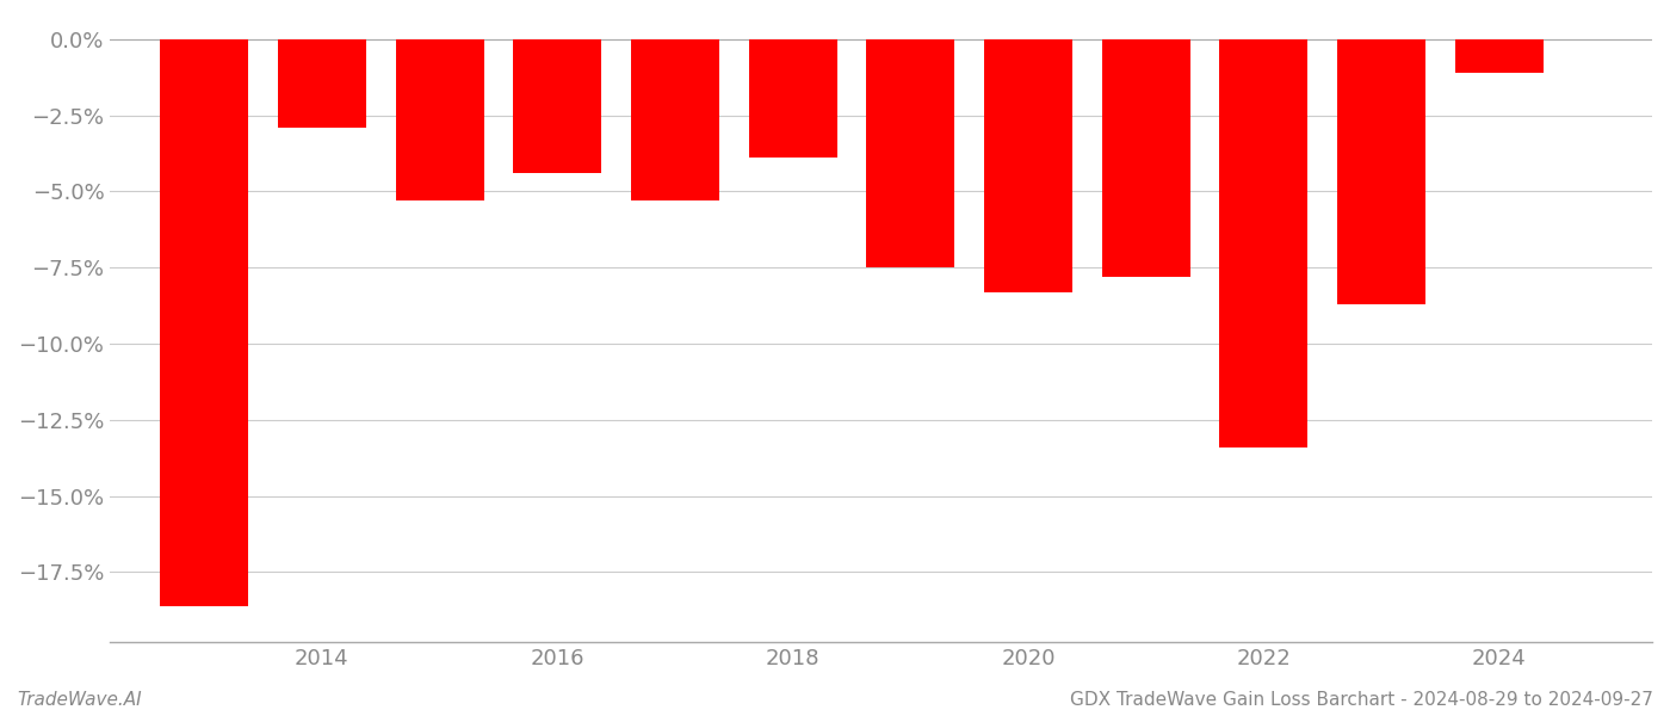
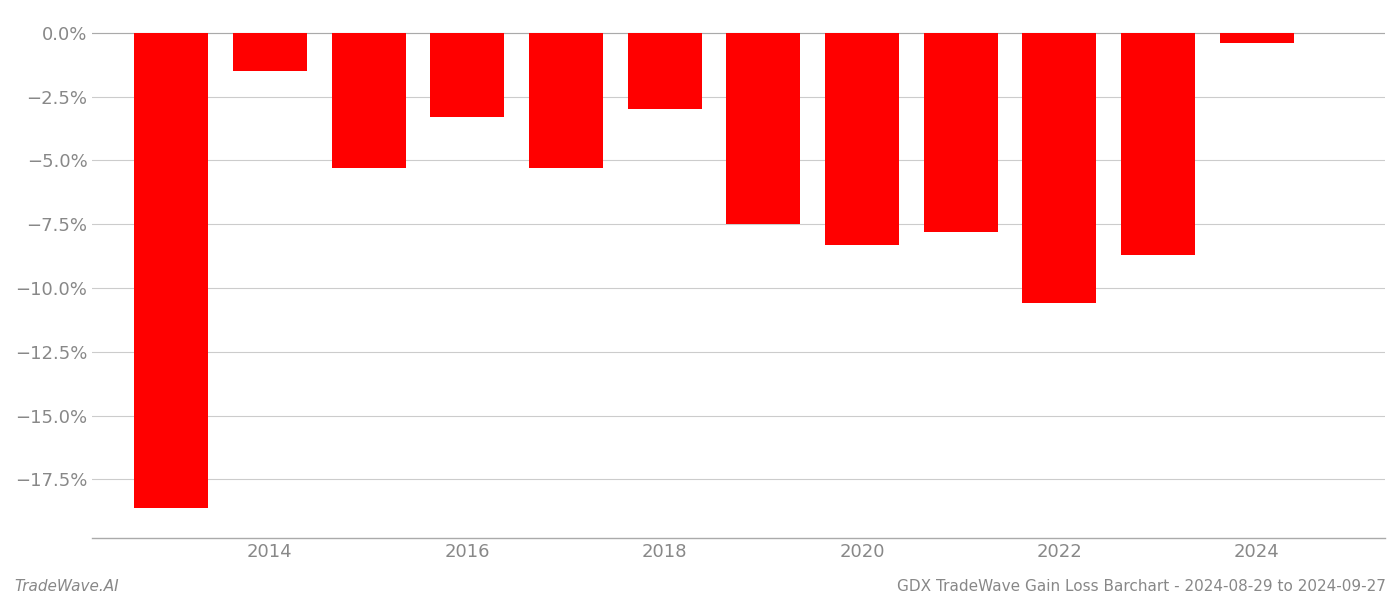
2014: -2.9% -> -1.5%
2016: -4.4% -> -3.3%
2018: -3.9% -> -3.0%
2022: -13.4% -> -10.6%
2024: -1.1% -> -0.4%
